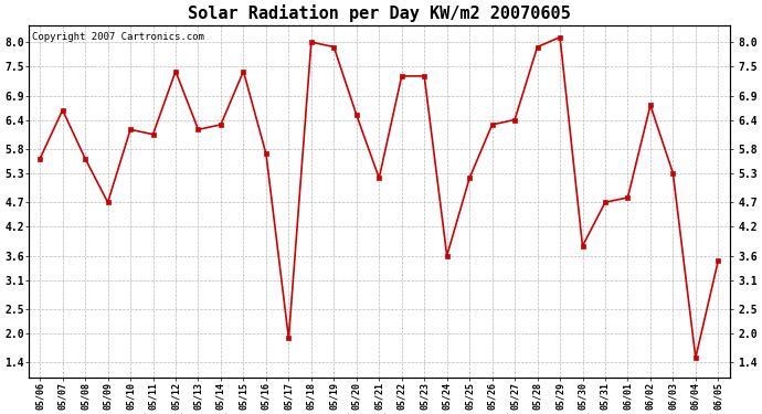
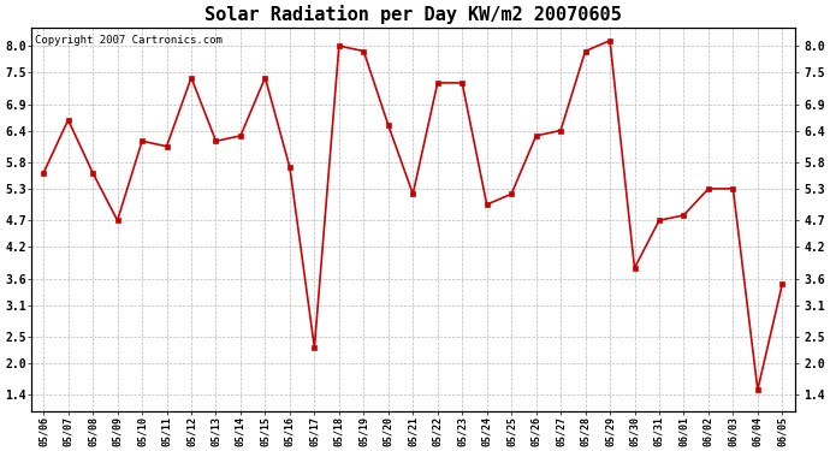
05/17: 1.9 -> 2.3
05/24: 3.6 -> 5.0
06/02: 6.7 -> 5.3
